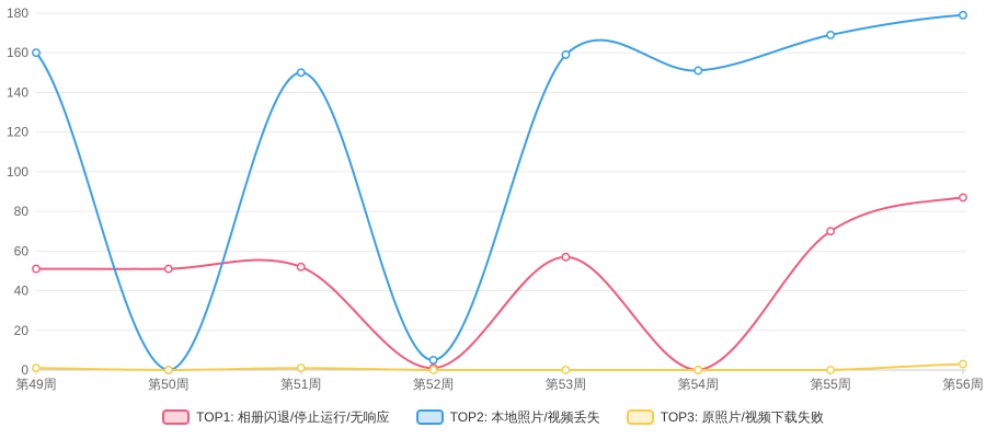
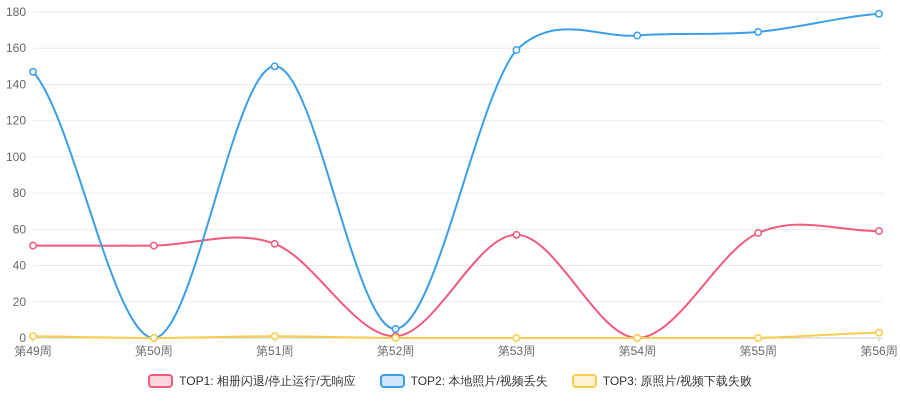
TOP2: 本地照片/视频丢失/第49周: 160 -> 147
TOP2: 本地照片/视频丢失/第54周: 151 -> 167
TOP1: 相册闪退/停止运行/无响应/第55周: 70 -> 58
TOP1: 相册闪退/停止运行/无响应/第56周: 87 -> 59
